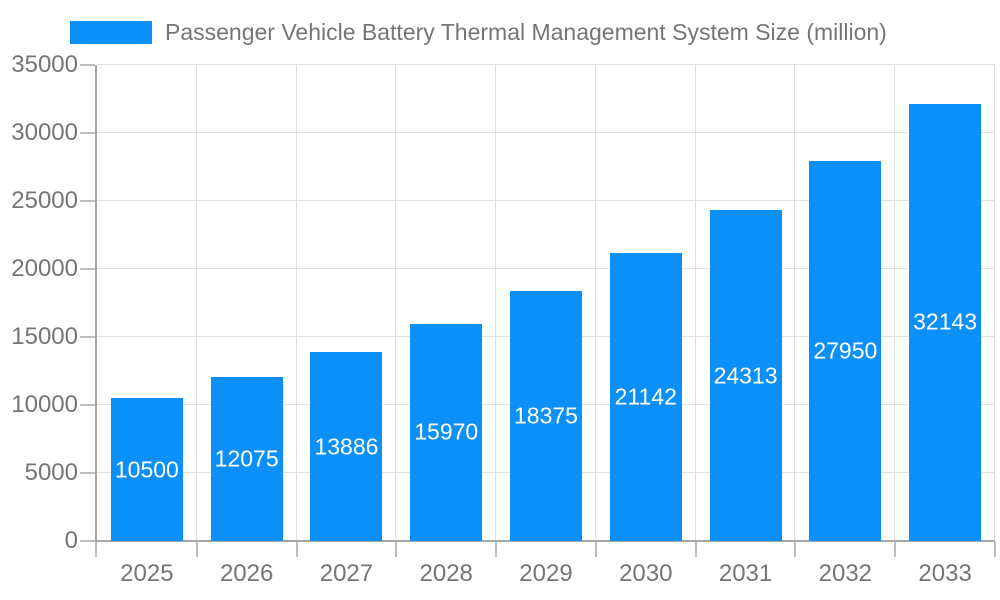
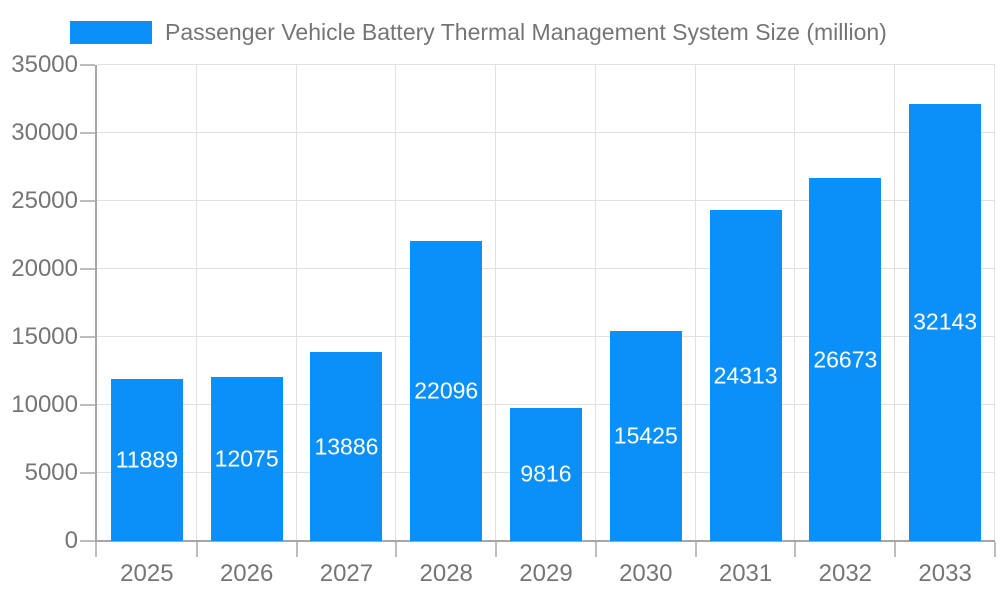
2025: 10500 -> 11889
2028: 15970 -> 22096
2029: 18375 -> 9816
2030: 21142 -> 15425
2032: 27950 -> 26673
